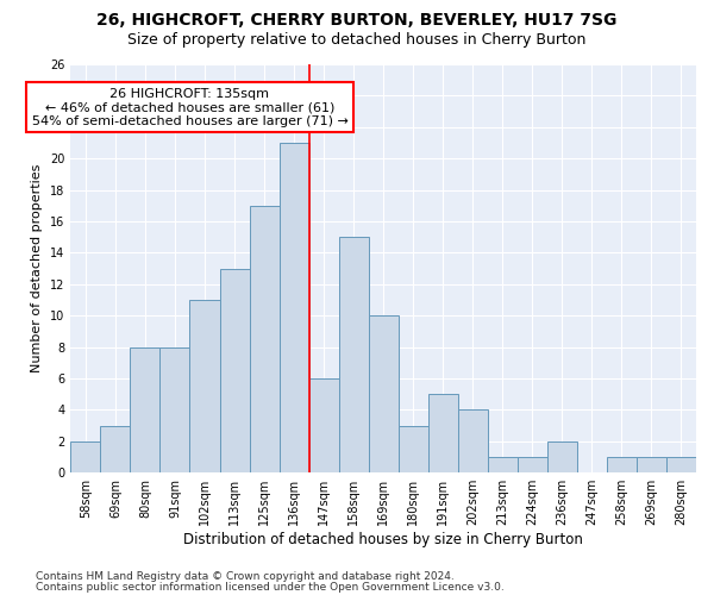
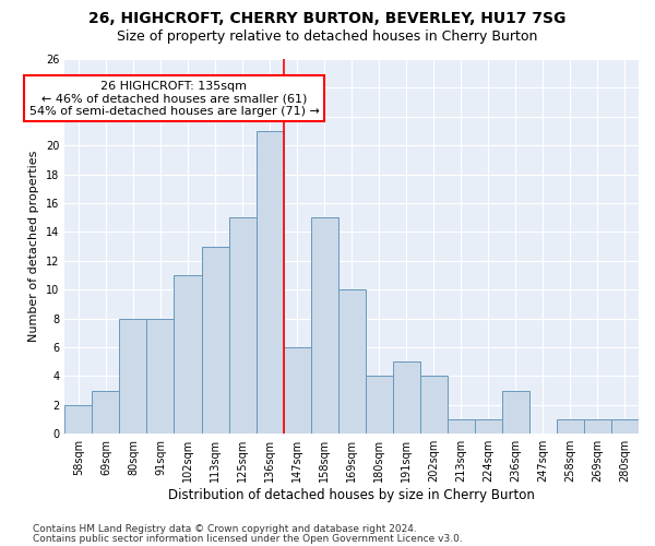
125sqm: 17 -> 15
180sqm: 3 -> 4
236sqm: 2 -> 3
